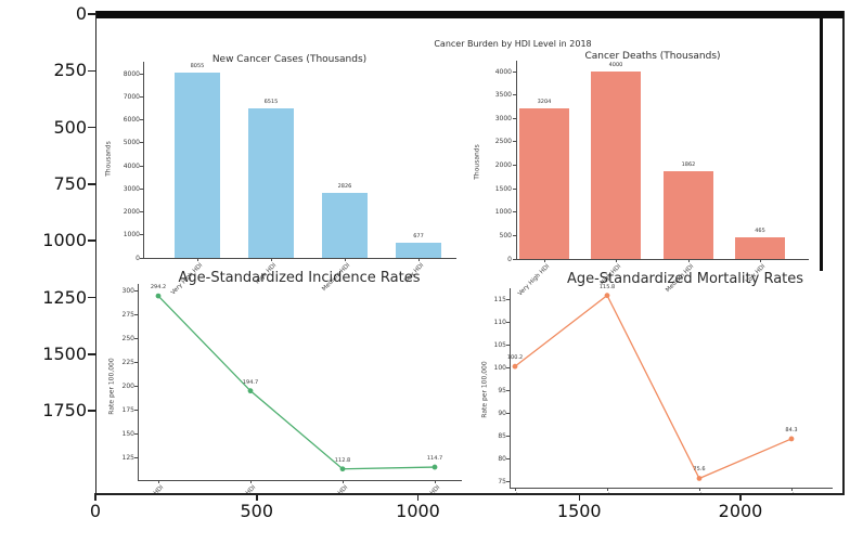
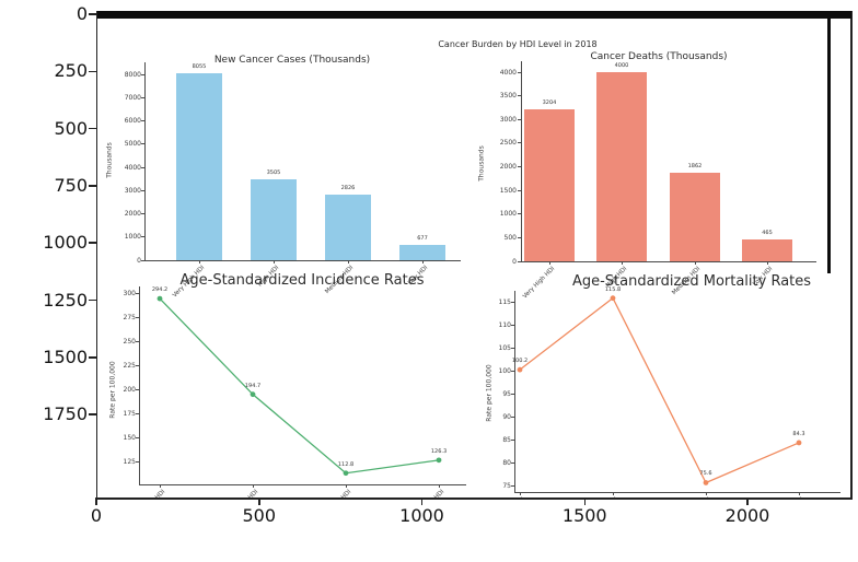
New Cancer Cases (Thousands)/High HDI: 6515 -> 3505
Age-Standardized Incidence Rates/Low HDI: 114.7 -> 126.3
